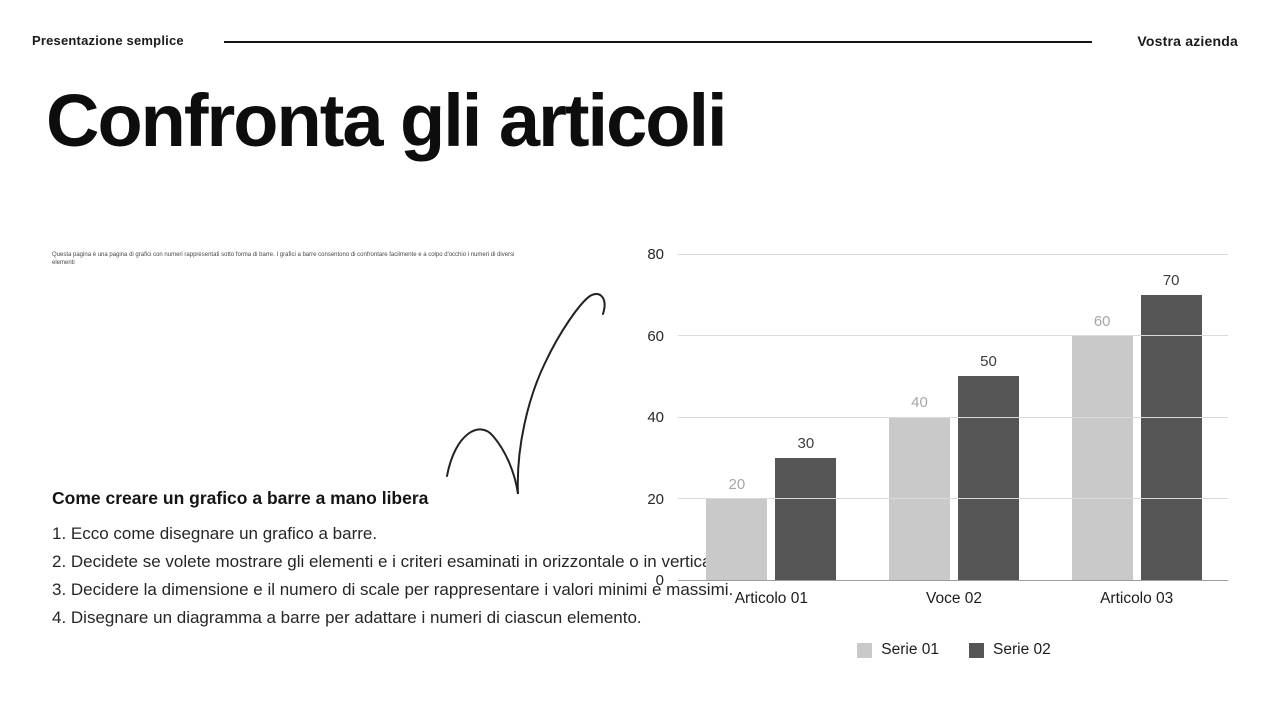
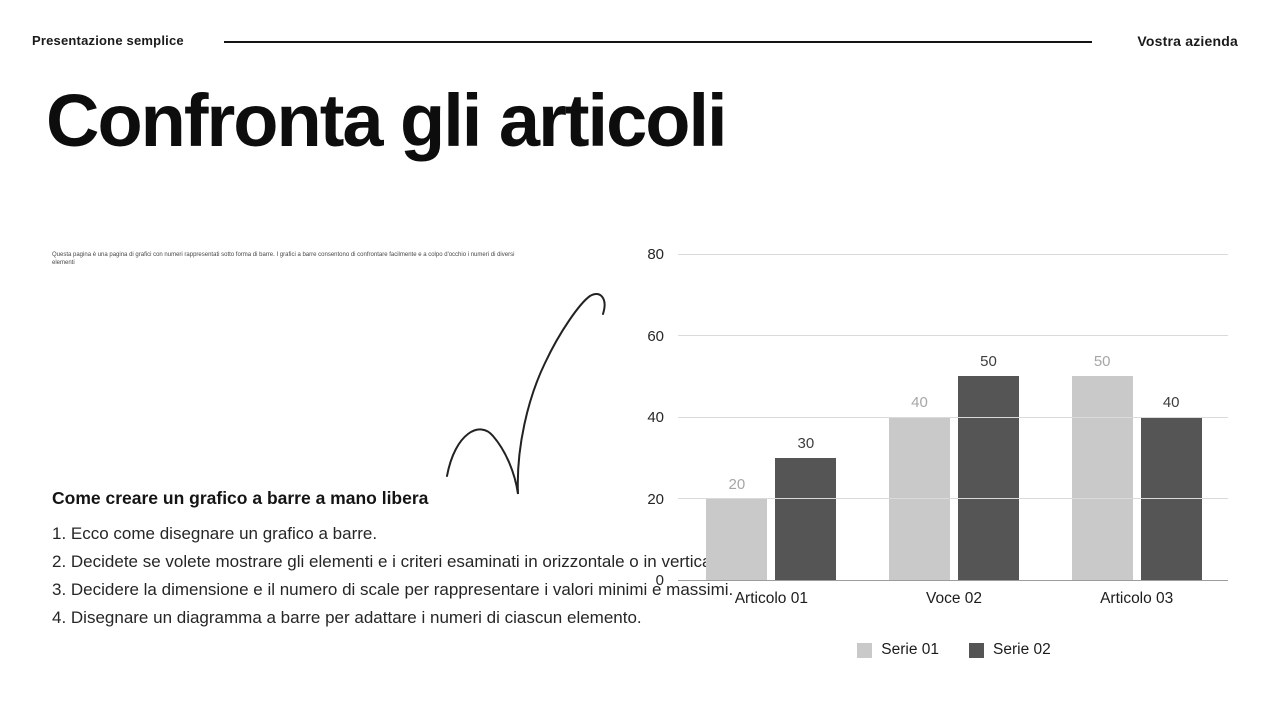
Serie 01/Articolo 03: 60 -> 50
Serie 02/Articolo 03: 70 -> 40
